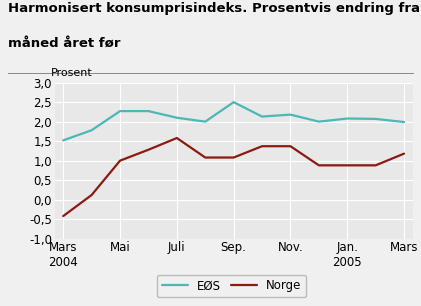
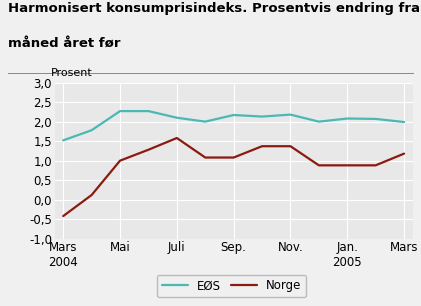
EØS/Sep.: 2,50 -> 2,17
